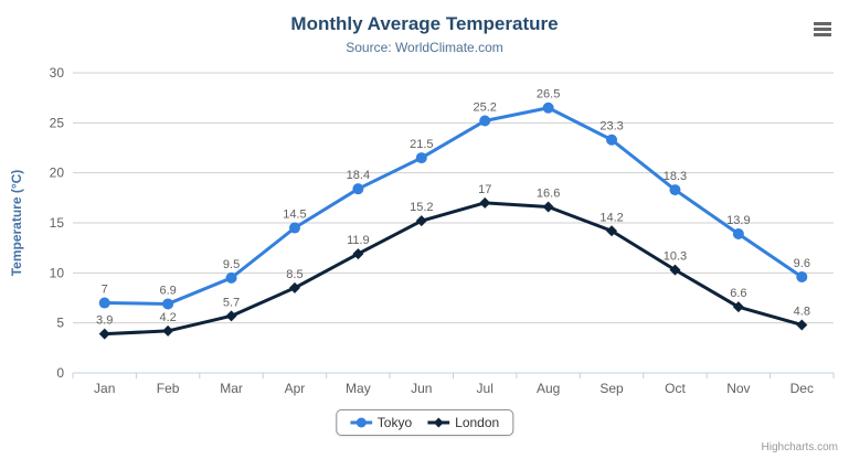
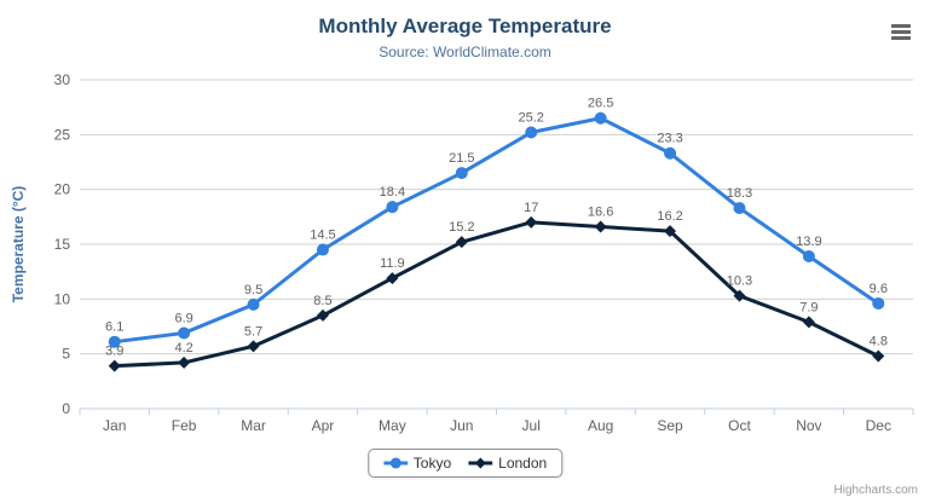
Tokyo/Jan: 7 -> 6.1
London/Sep: 14.2 -> 16.2
London/Nov: 6.6 -> 7.9
